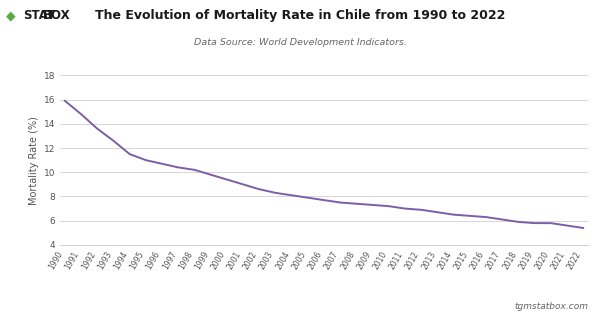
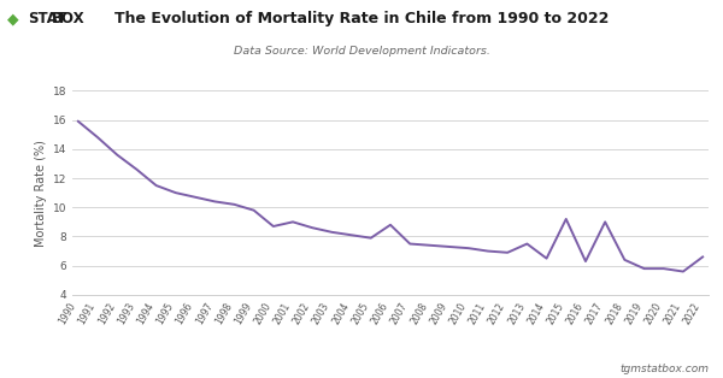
2000: 9.4 -> 8.7
2006: 7.7 -> 8.8
2013: 6.7 -> 7.5
2015: 6.4 -> 9.2
2017: 6.1 -> 9.0
2018: 5.9 -> 6.4
2022: 5.4 -> 6.6
